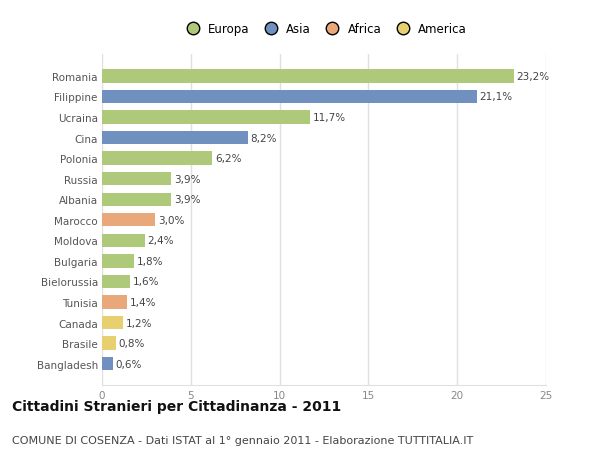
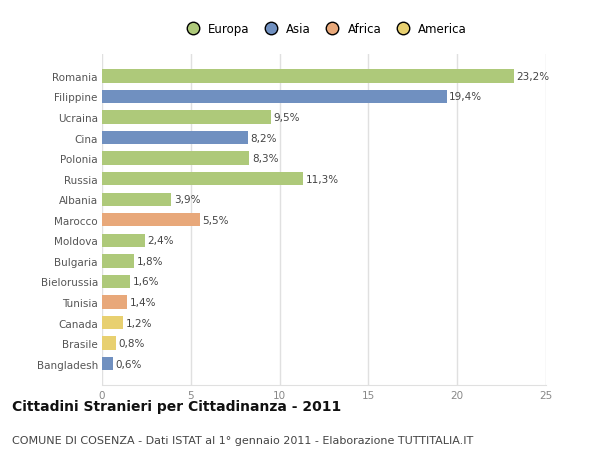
Filippine: 21,1% -> 19,4%
Ucraina: 11,7% -> 9,5%
Polonia: 6,2% -> 8,3%
Russia: 3,9% -> 11,3%
Marocco: 3,0% -> 5,5%
